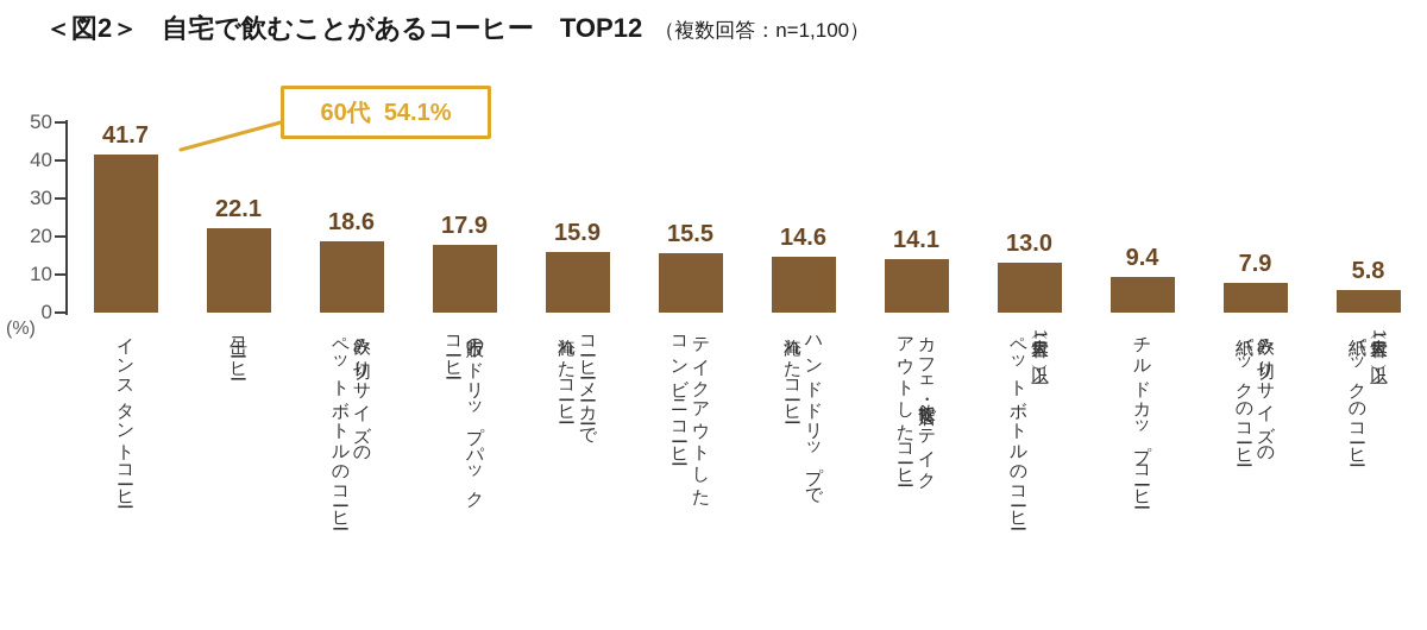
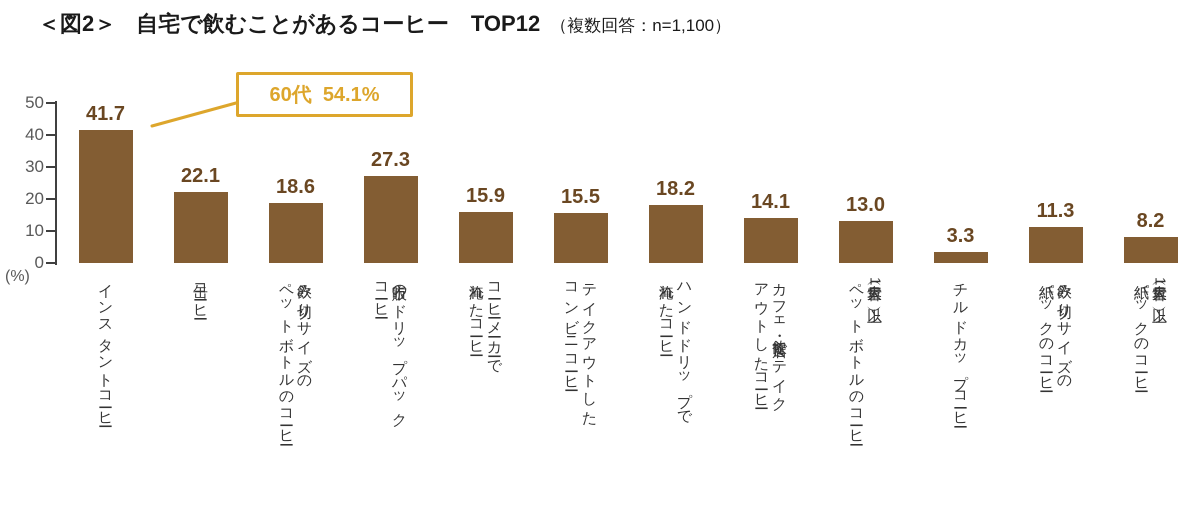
市販のドリップパック コーヒー: 17.9 -> 27.3
ハンドドリップで 淹れたコーヒー: 14.6 -> 18.2
チルドカップコーヒー: 9.4 -> 3.3
飲み切りサイズの 紙パックのコーヒー: 7.9 -> 11.3
大容量（1L以上） 紙パックのコーヒー: 5.8 -> 8.2
